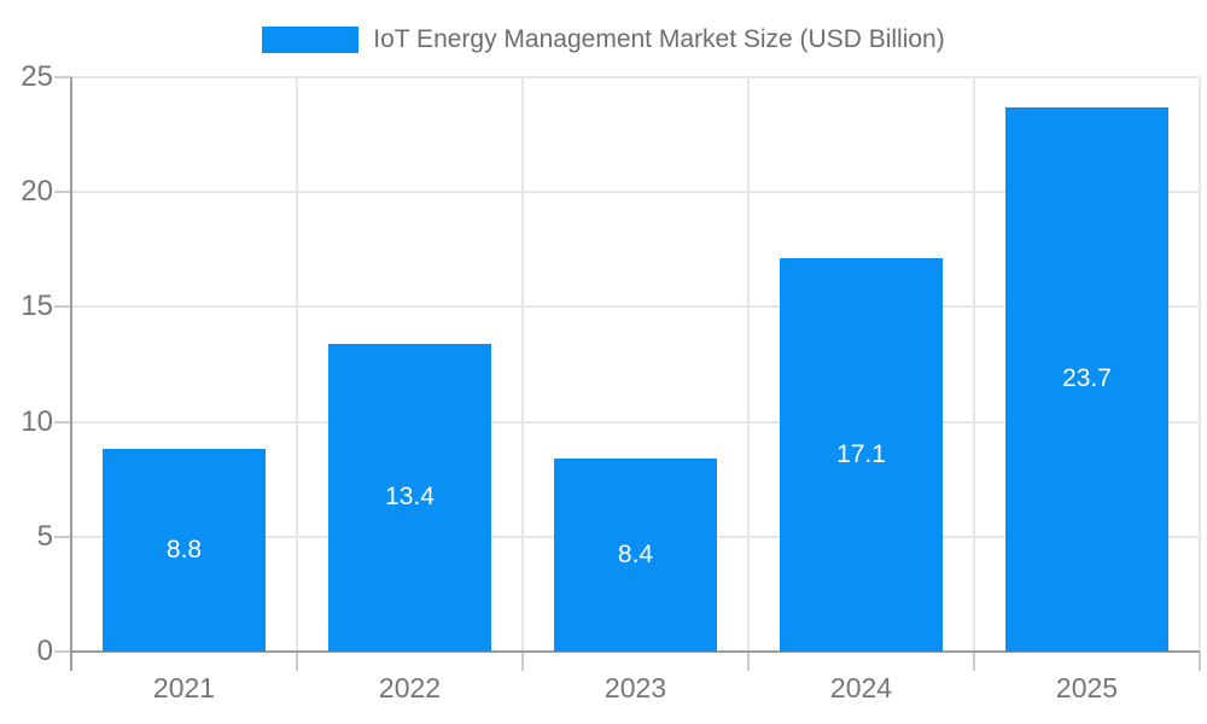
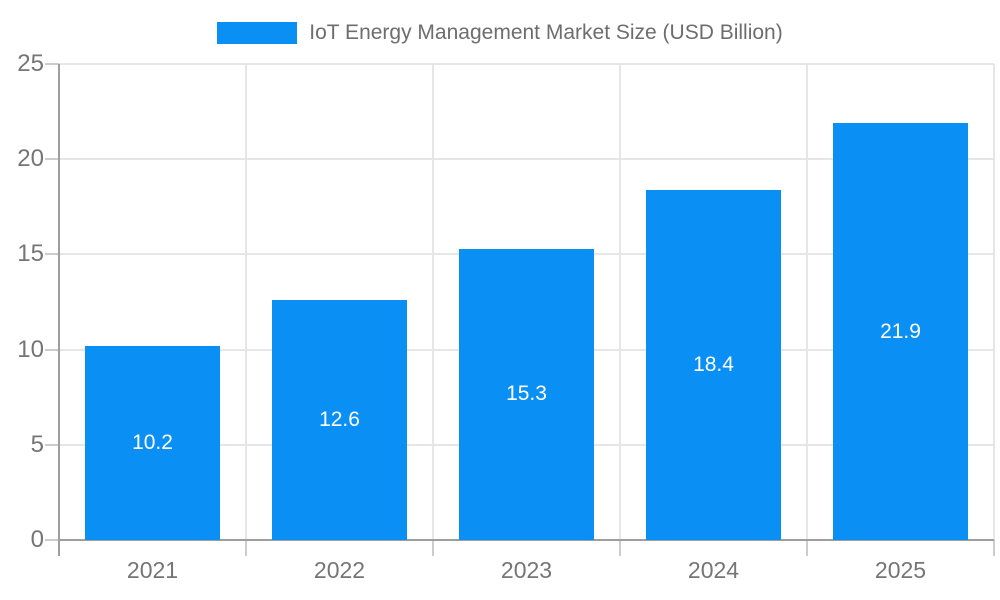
2021: 8.8 -> 10.2
2022: 13.4 -> 12.6
2023: 8.4 -> 15.3
2024: 17.1 -> 18.4
2025: 23.7 -> 21.9
